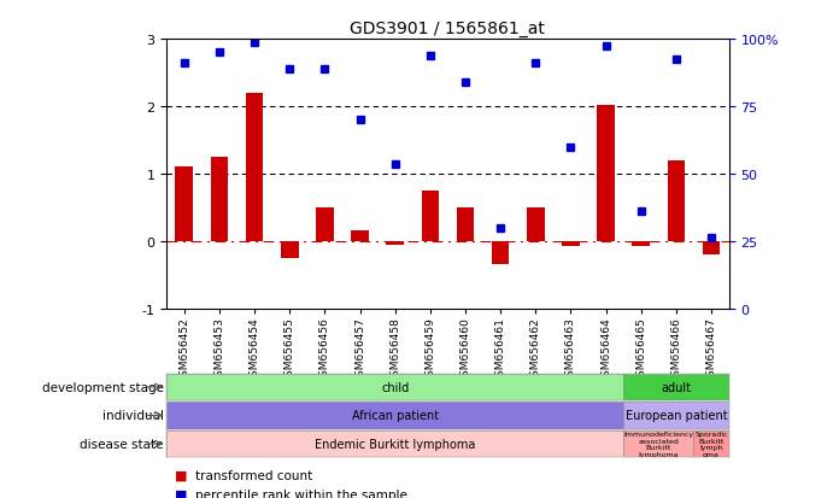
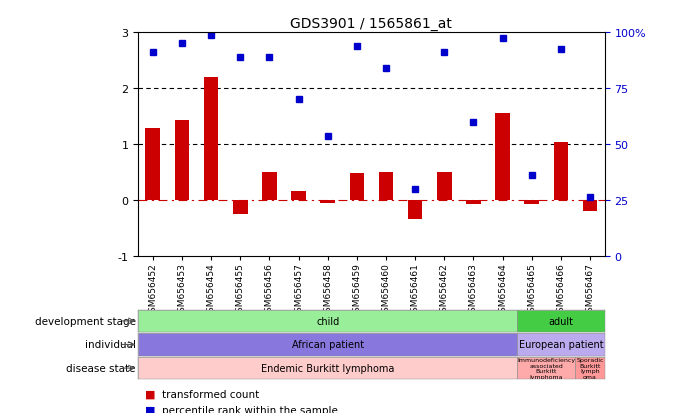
GSM656452: 1.10 -> 1.28
GSM656453: 1.25 -> 1.42
GSM656459: 0.75 -> 0.48
GSM656464: 2.02 -> 1.56
GSM656466: 1.20 -> 1.04
